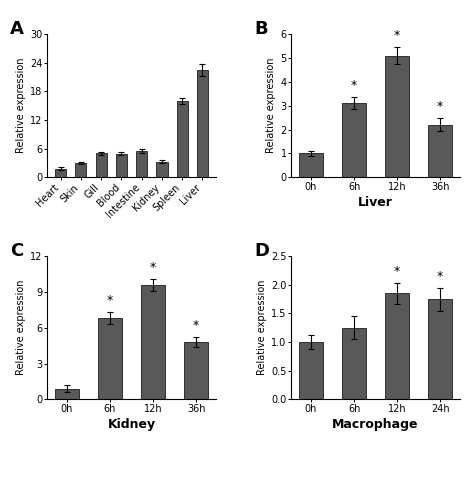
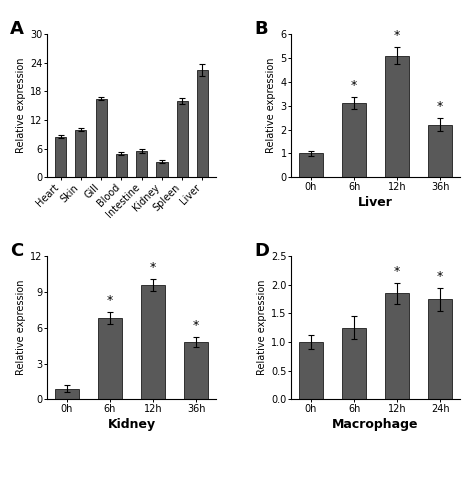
Heart: 1.8 -> 8.5
Skin: 3.0 -> 10.0
Gill: 5.0 -> 16.5
